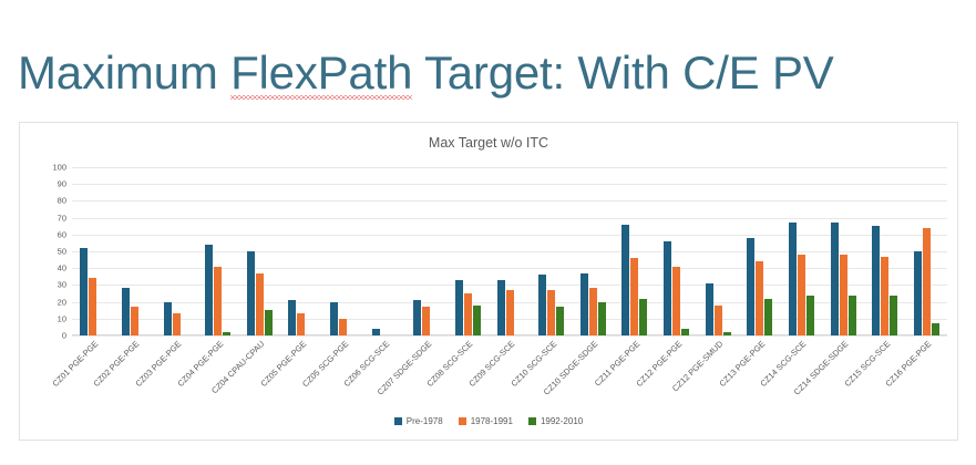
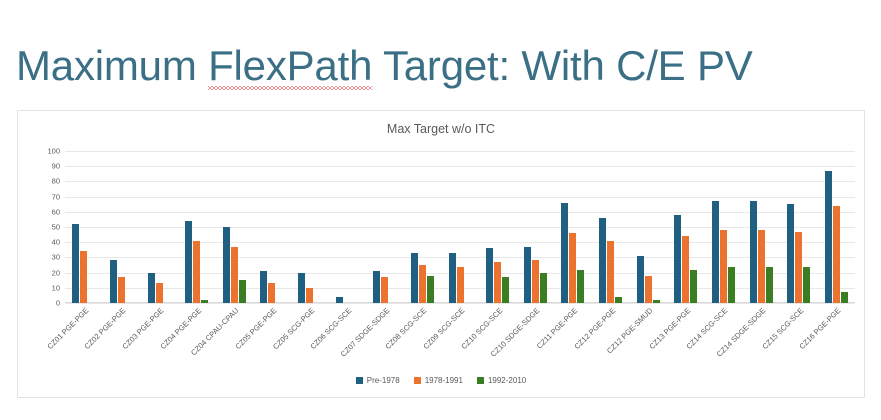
1978-1991/CZ09 SCG-SCE: 27 -> 24
Pre-1978/CZ16 PGE-PGE: 50 -> 87
